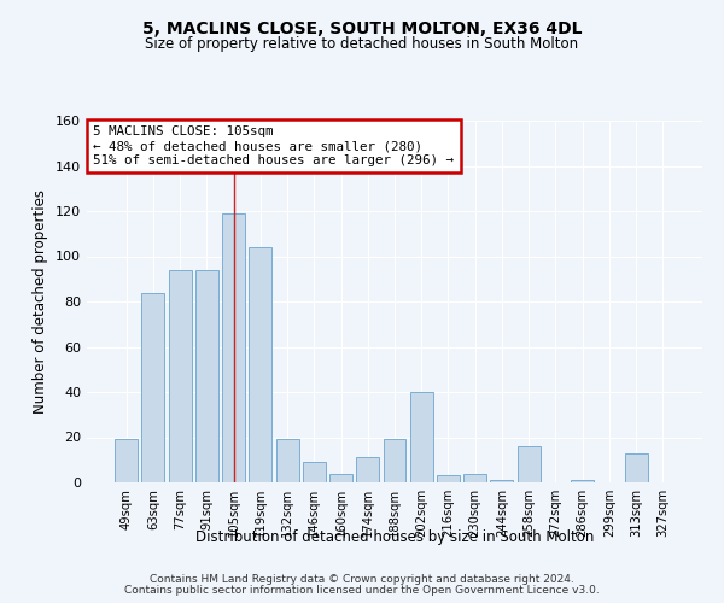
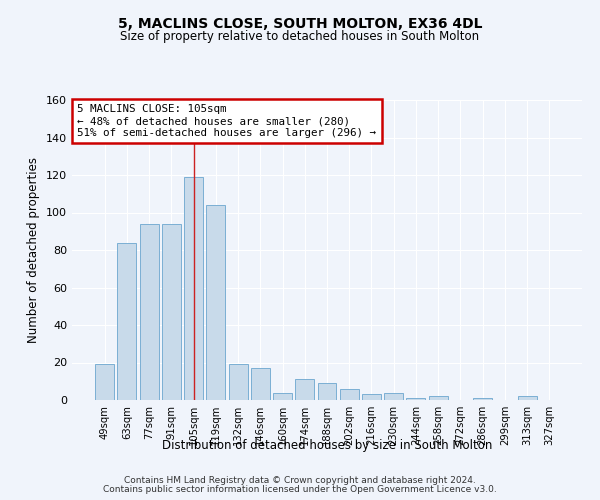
146sqm: 9 -> 17
188sqm: 19 -> 9
202sqm: 40 -> 6
258sqm: 16 -> 2
313sqm: 13 -> 2
